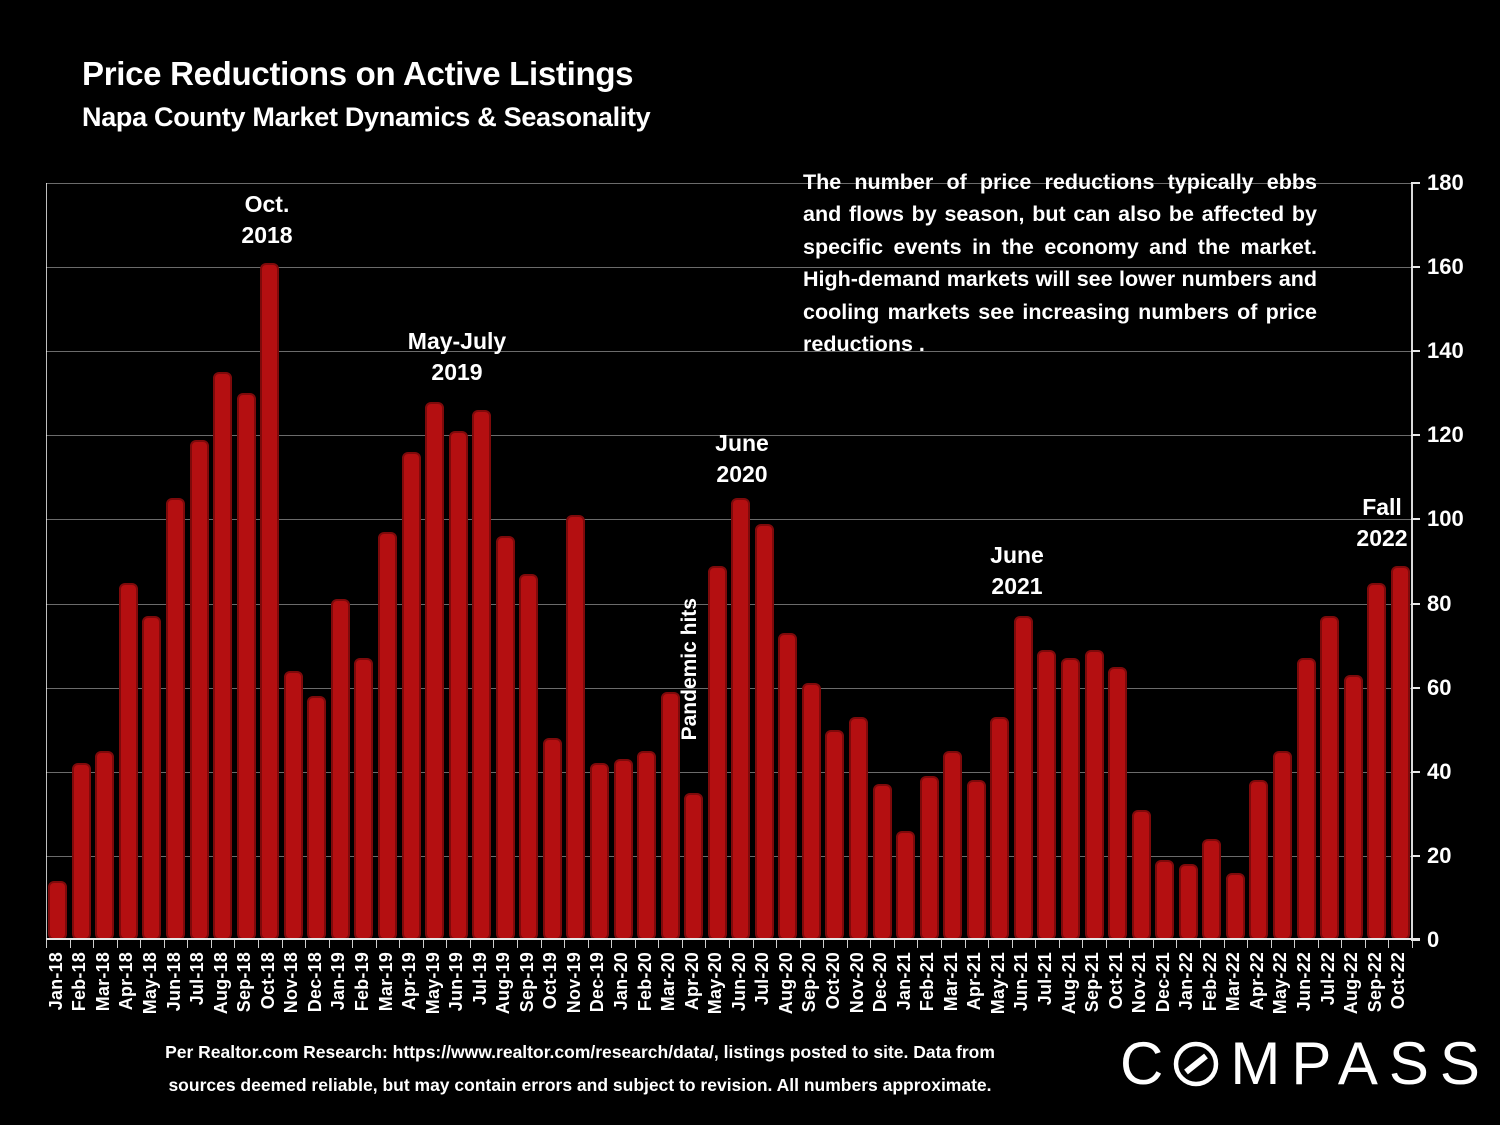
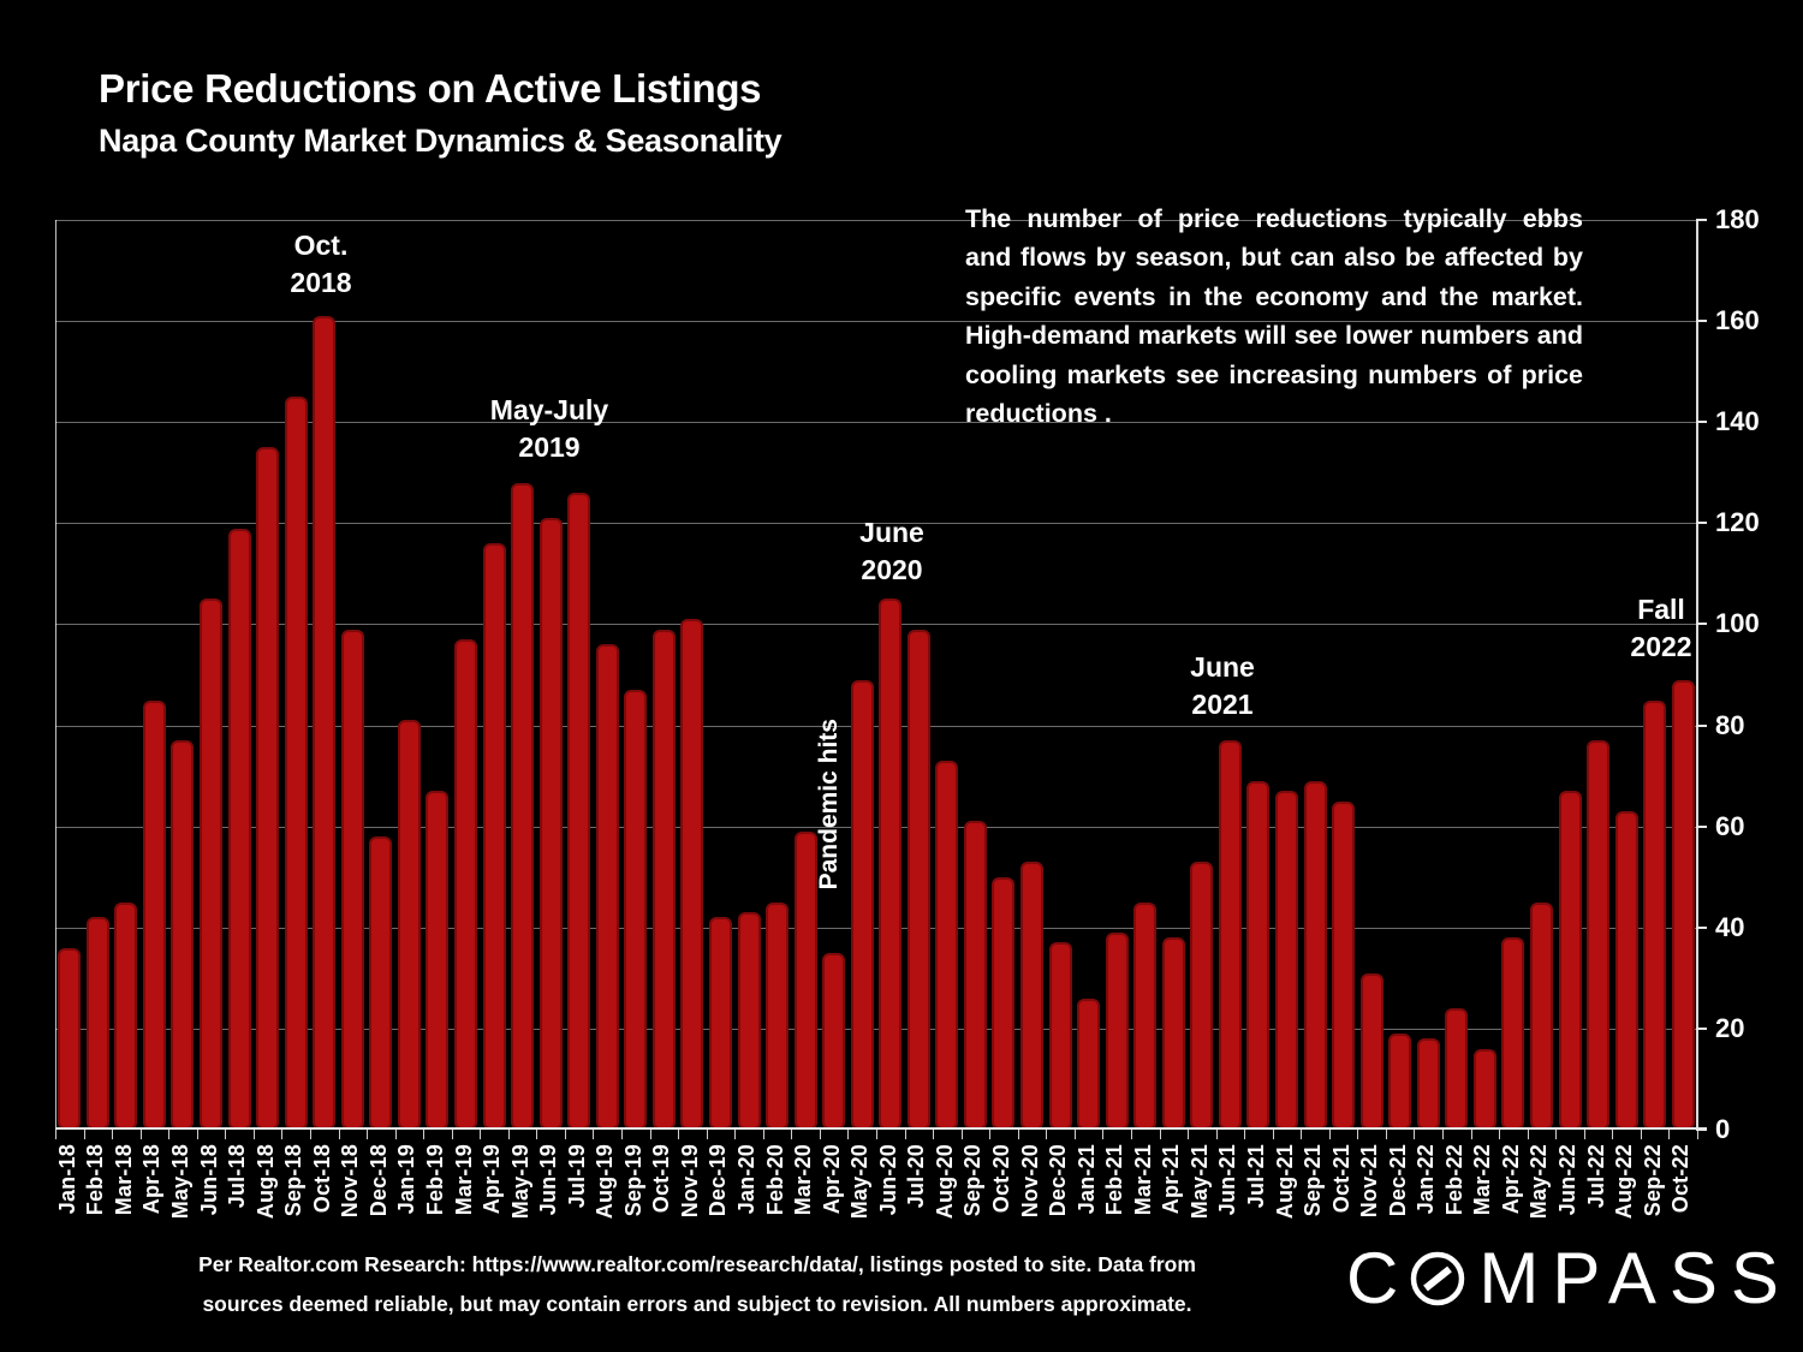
Jan-18: 14 -> 36
Sep-18: 130 -> 145
Nov-18: 64 -> 99
Oct-19: 48 -> 99
